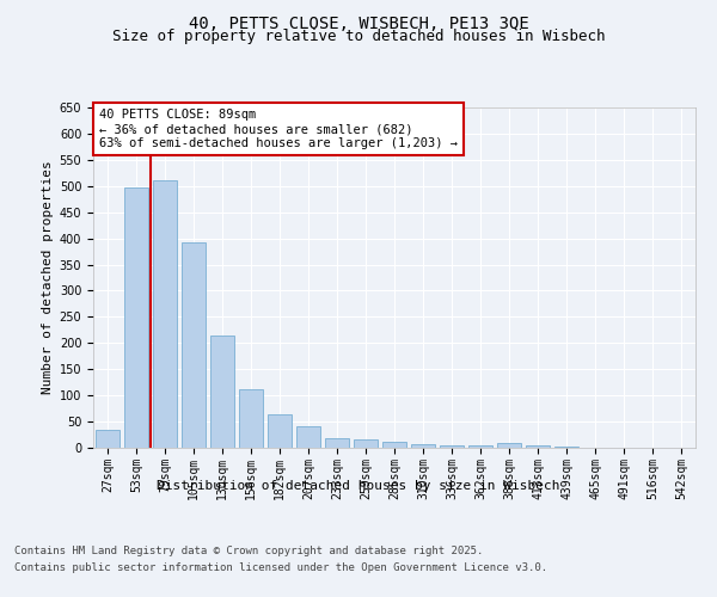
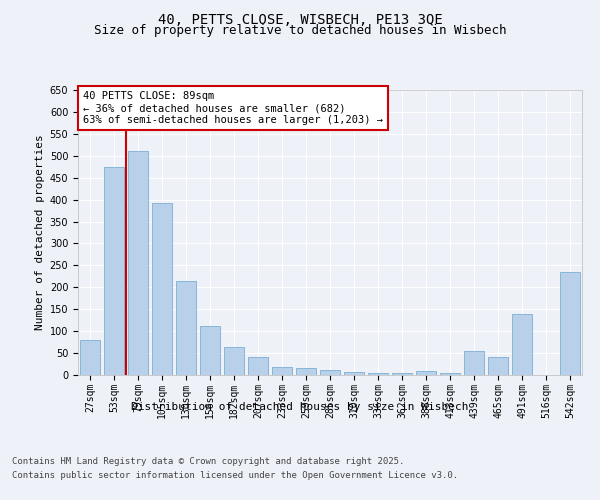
27sqm: 35 -> 80
53sqm: 497 -> 475
439sqm: 2 -> 55
465sqm: 1 -> 40
491sqm: 1 -> 140
542sqm: 1 -> 235
